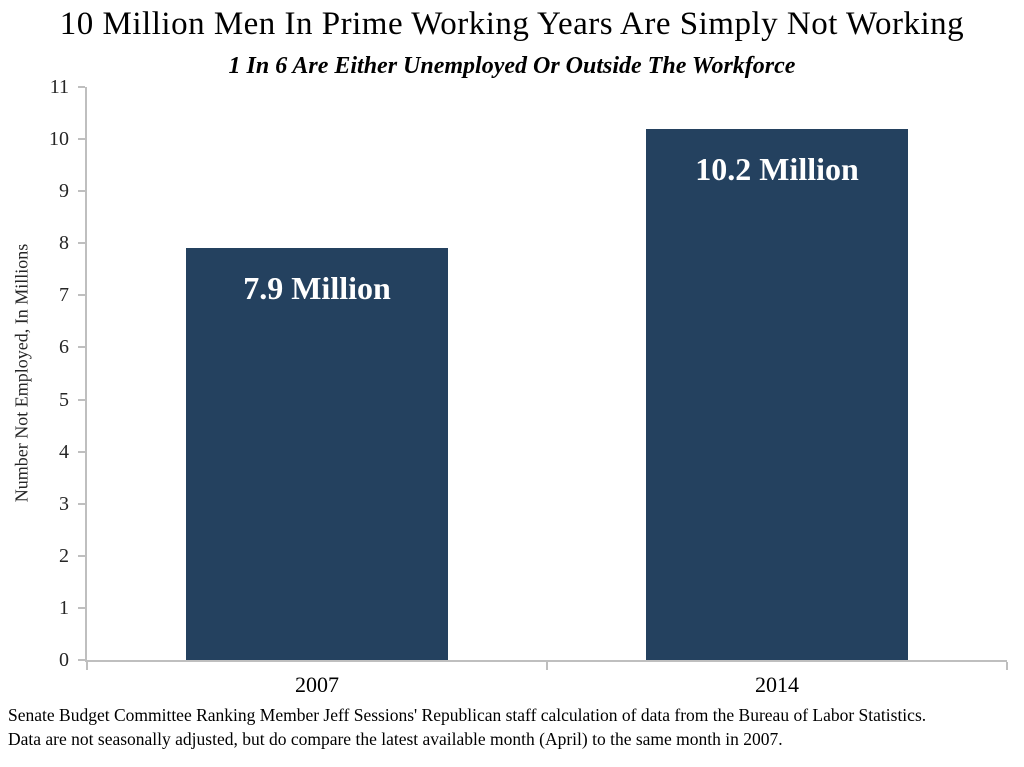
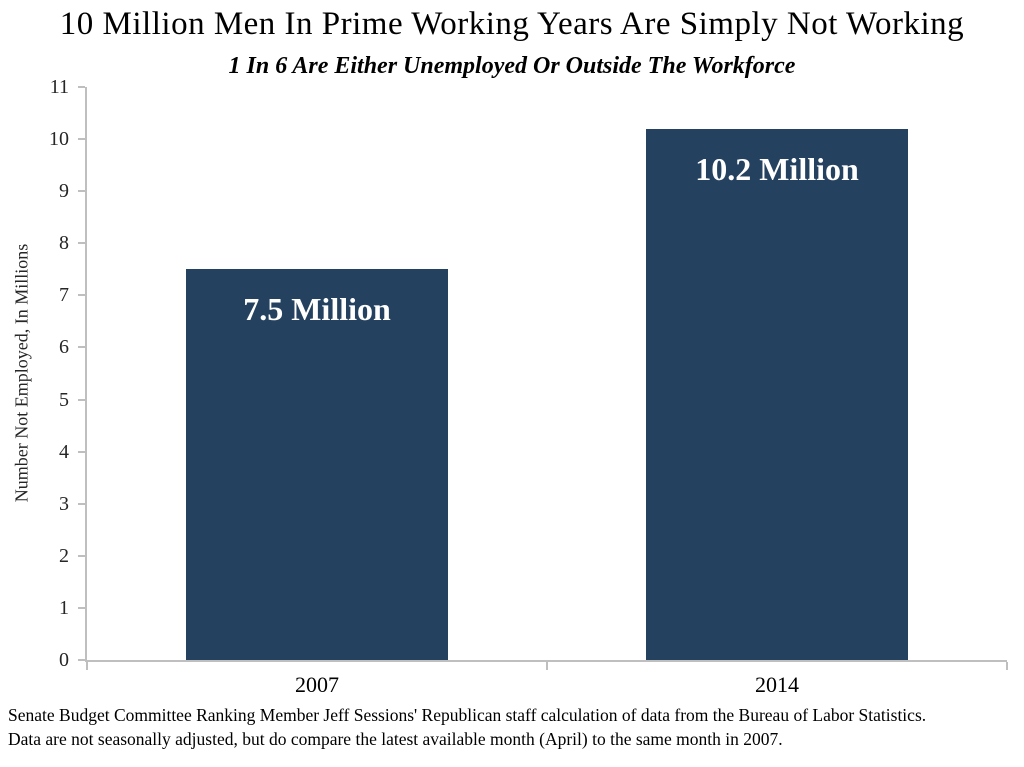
2007: 7.9 -> 7.5
